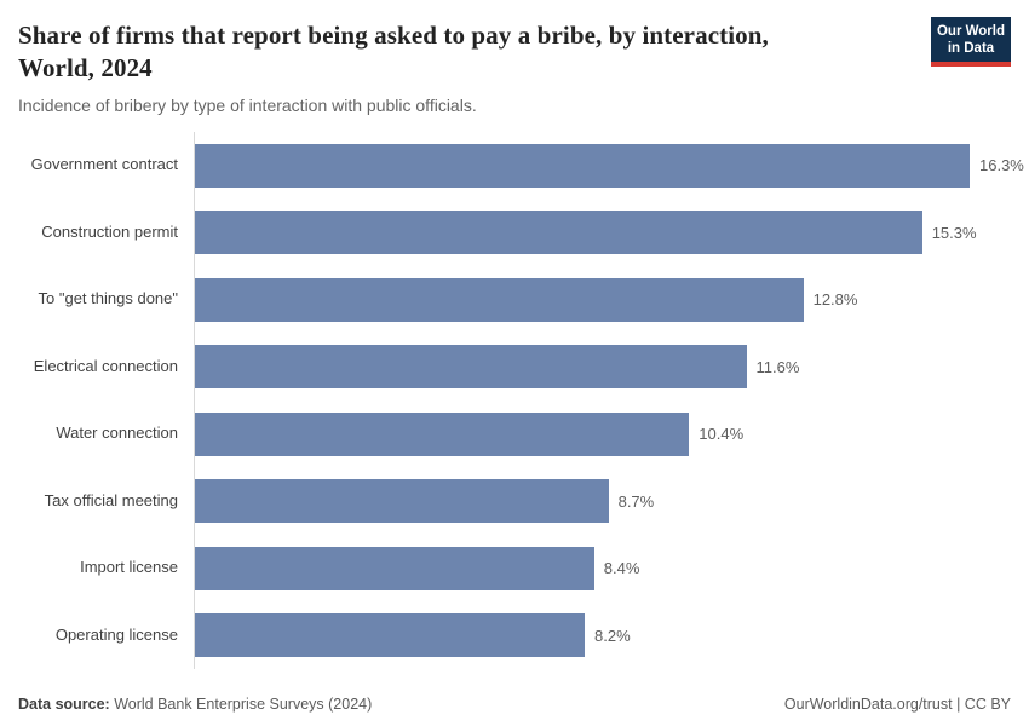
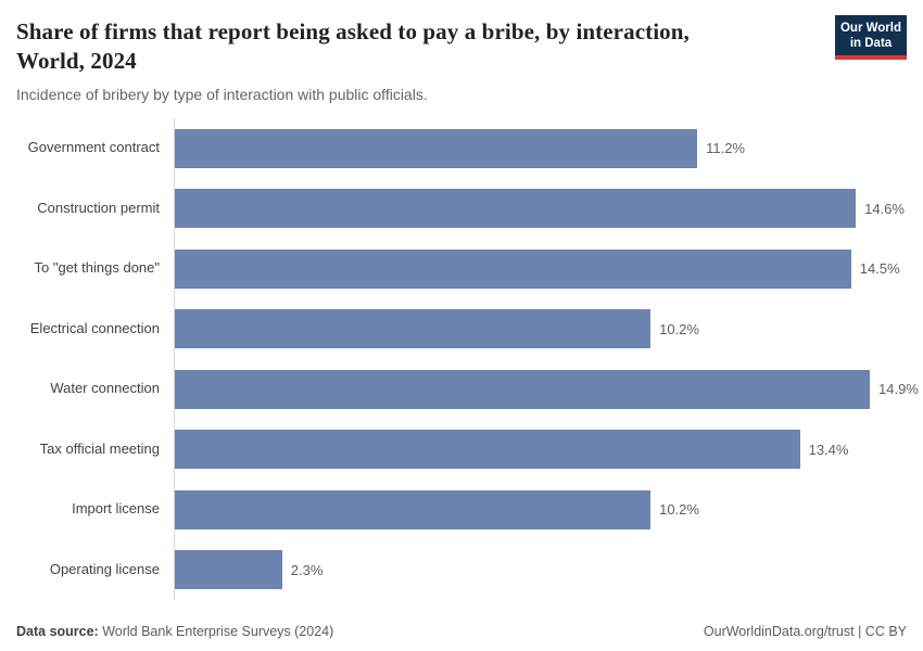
Government contract: 16.3% -> 11.2%
Construction permit: 15.3% -> 14.6%
To "get things done": 12.8% -> 14.5%
Electrical connection: 11.6% -> 10.2%
Water connection: 10.4% -> 14.9%
Tax official meeting: 8.7% -> 13.4%
Import license: 8.4% -> 10.2%
Operating license: 8.2% -> 2.3%
